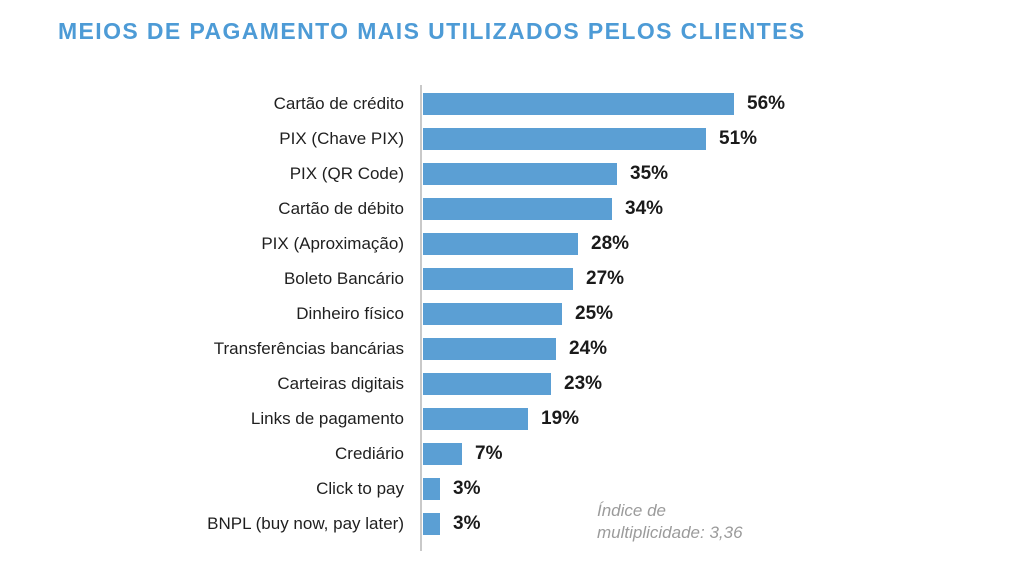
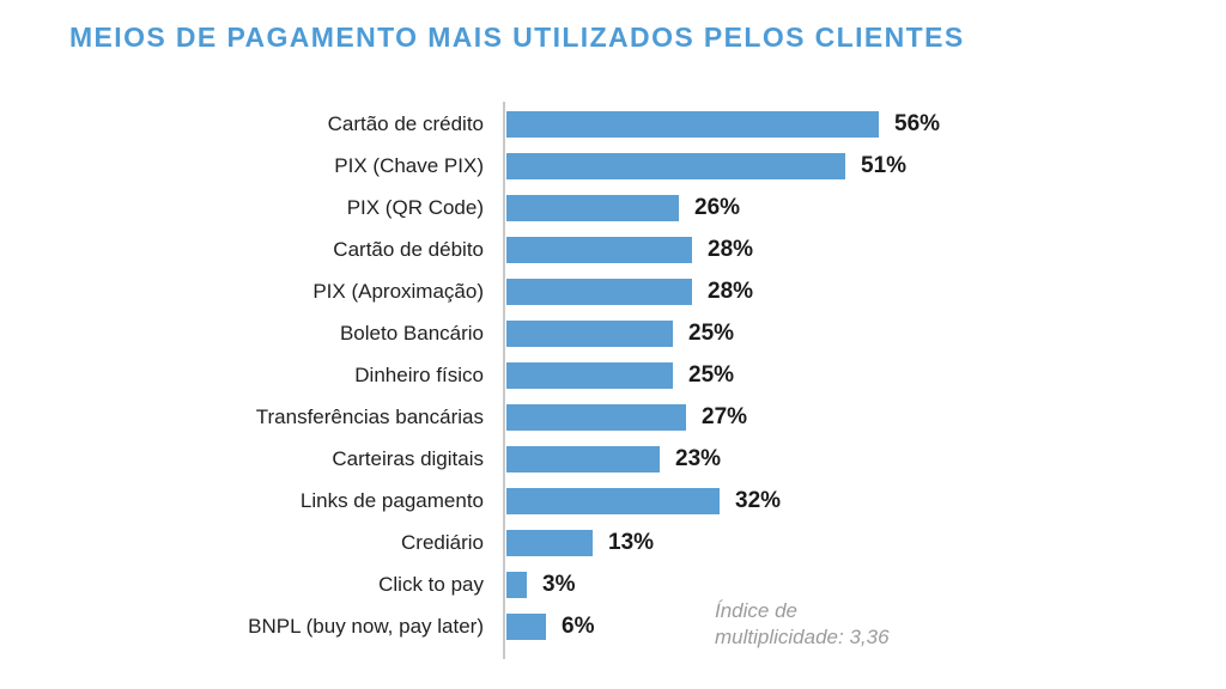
PIX (QR Code): 35% -> 26%
Cartão de débito: 34% -> 28%
Boleto Bancário: 27% -> 25%
Transferências bancárias: 24% -> 27%
Links de pagamento: 19% -> 32%
Crediário: 7% -> 13%
BNPL (buy now, pay later): 3% -> 6%
